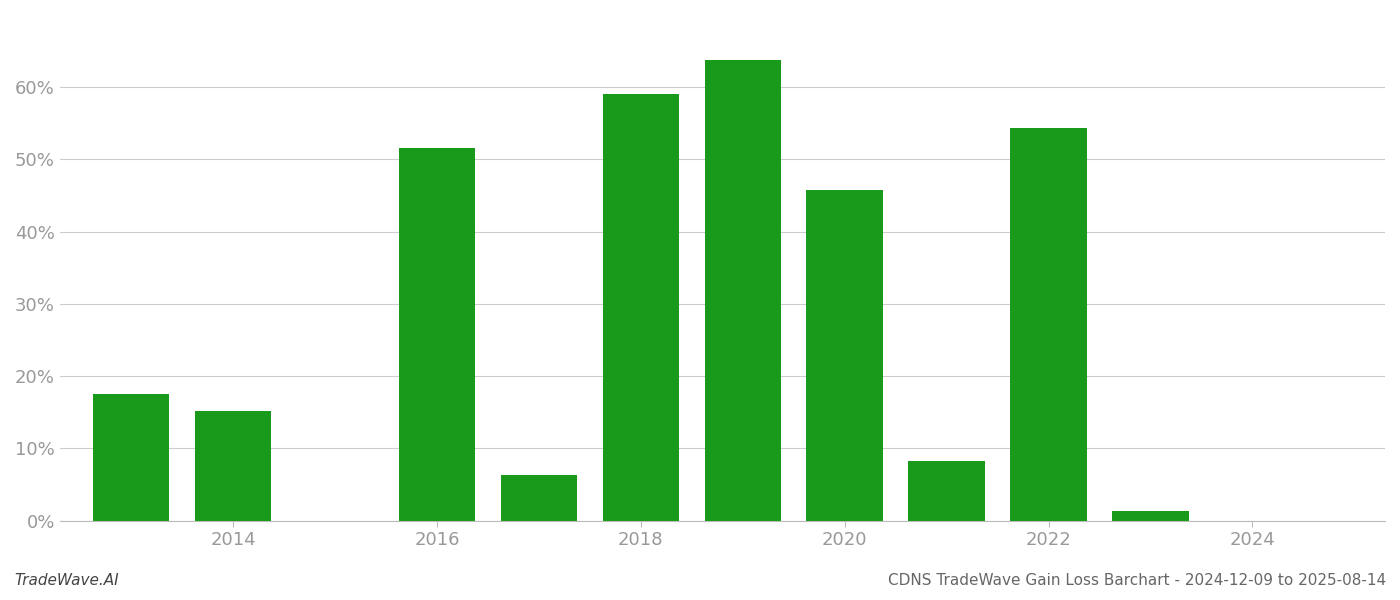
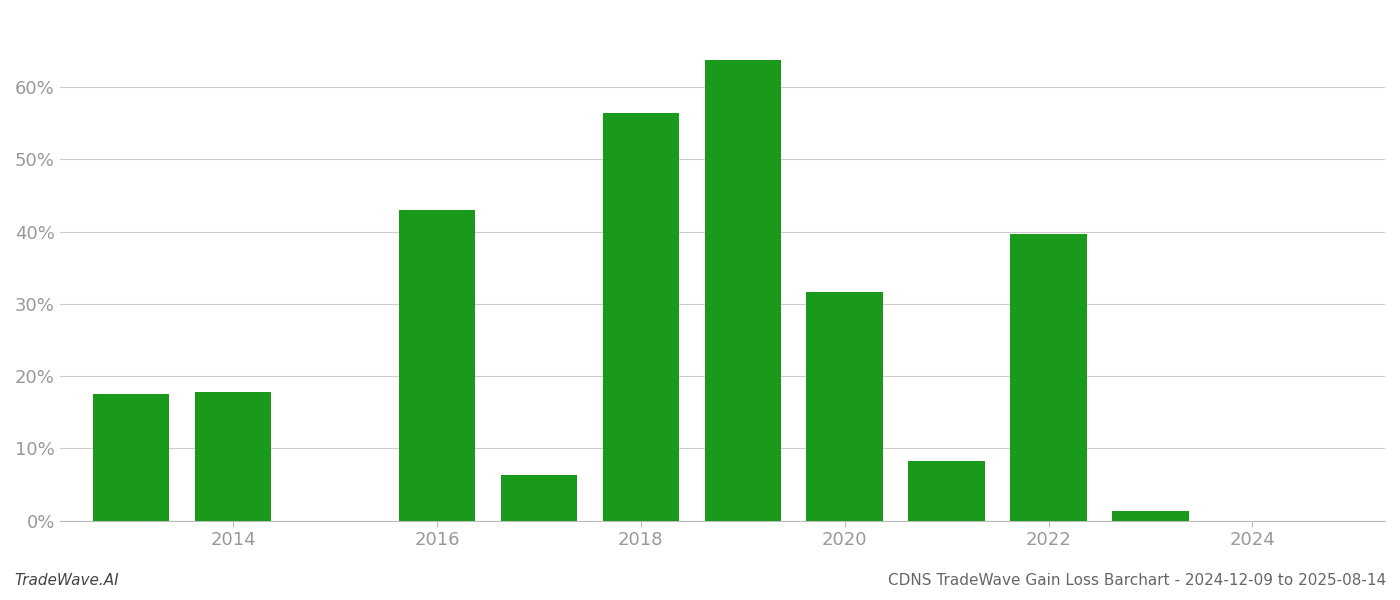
2014: 15.2% -> 17.8%
2016: 51.6% -> 43.0%
2018: 59.0% -> 56.5%
2020: 45.8% -> 31.6%
2022: 54.4% -> 39.7%
